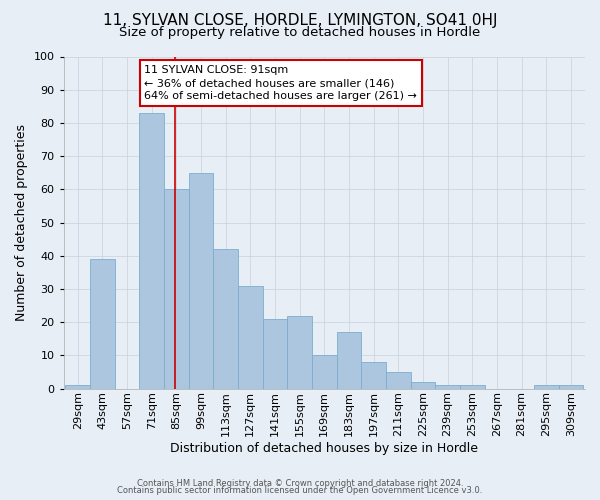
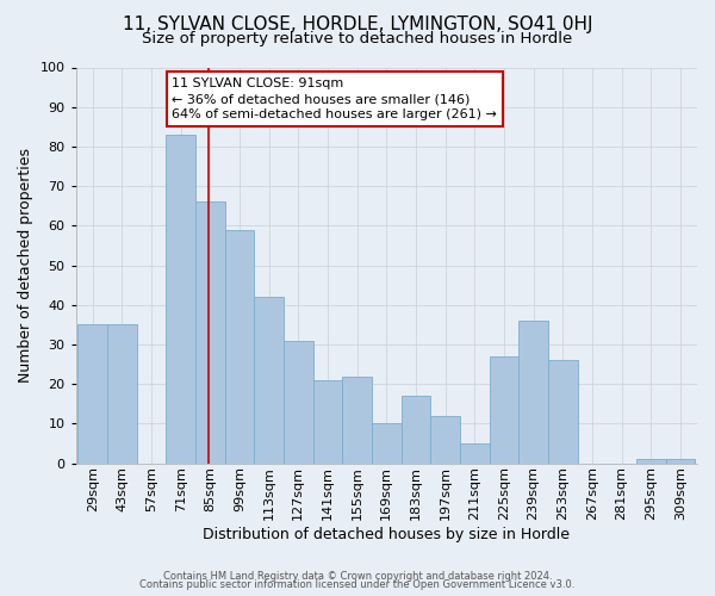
29sqm: 1 -> 35
43sqm: 39 -> 35
85sqm: 60 -> 66
99sqm: 65 -> 59
197sqm: 8 -> 12
225sqm: 2 -> 27
239sqm: 1 -> 36
253sqm: 1 -> 26
